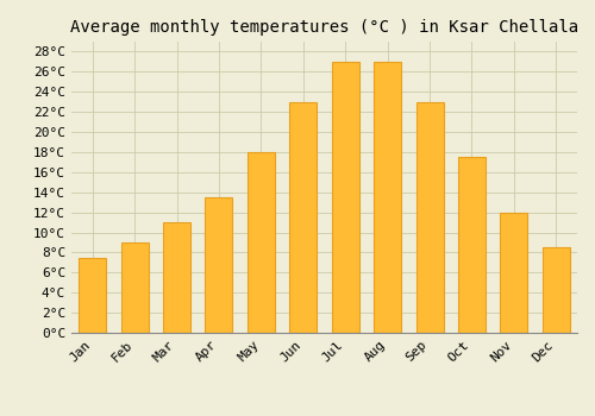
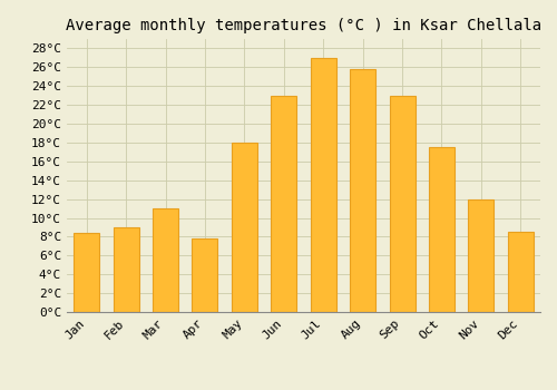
Jan: 7.5°C -> 8.4°C
Apr: 13.5°C -> 7.8°C
Aug: 27.0°C -> 25.8°C
